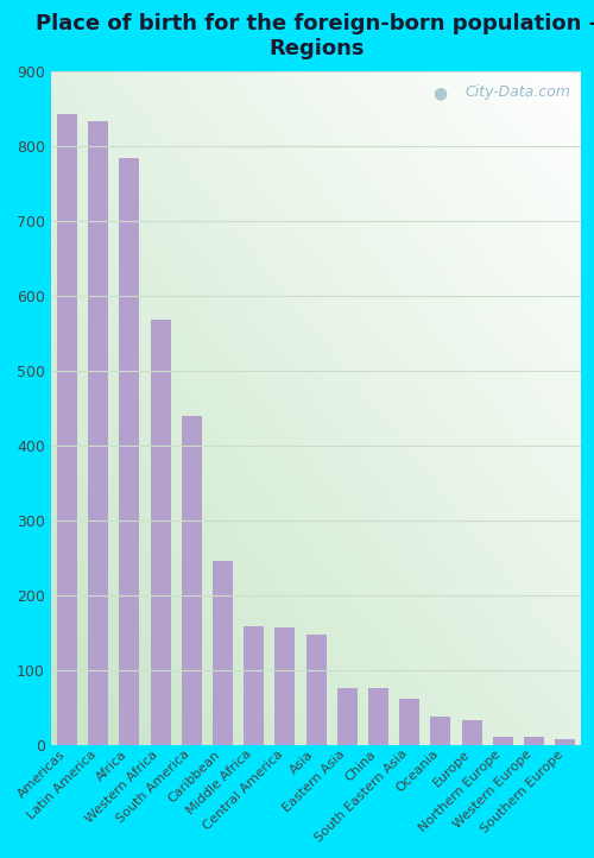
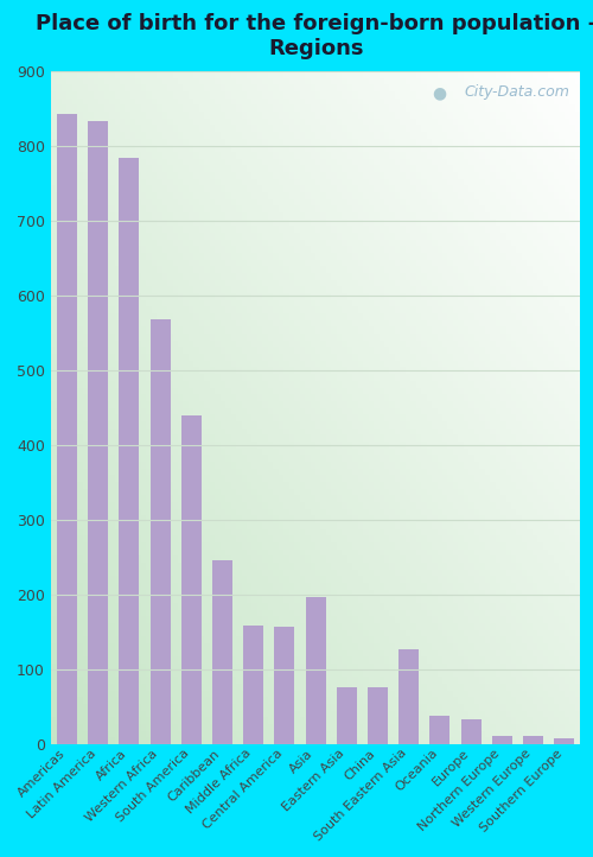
Asia: 147 -> 196
South Eastern Asia: 62 -> 126
